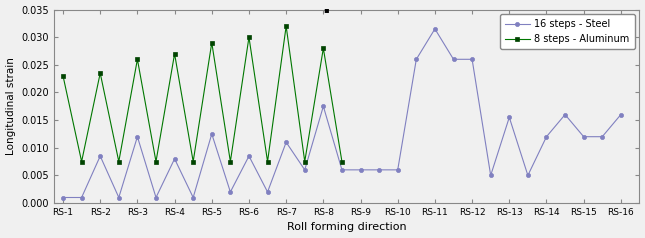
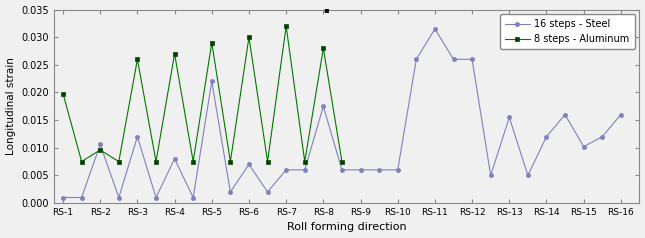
8 steps - Aluminum/RS-1: 0.0230 -> 0.0198
16 steps - Steel/RS-2: 0.0085 -> 0.0106
8 steps - Aluminum/RS-2: 0.0235 -> 0.0096
16 steps - Steel/RS-5: 0.0125 -> 0.0220
16 steps - Steel/RS-6: 0.0085 -> 0.0070
16 steps - Steel/RS-7: 0.0110 -> 0.0060
16 steps - Steel/RS-15: 0.0120 -> 0.0102
